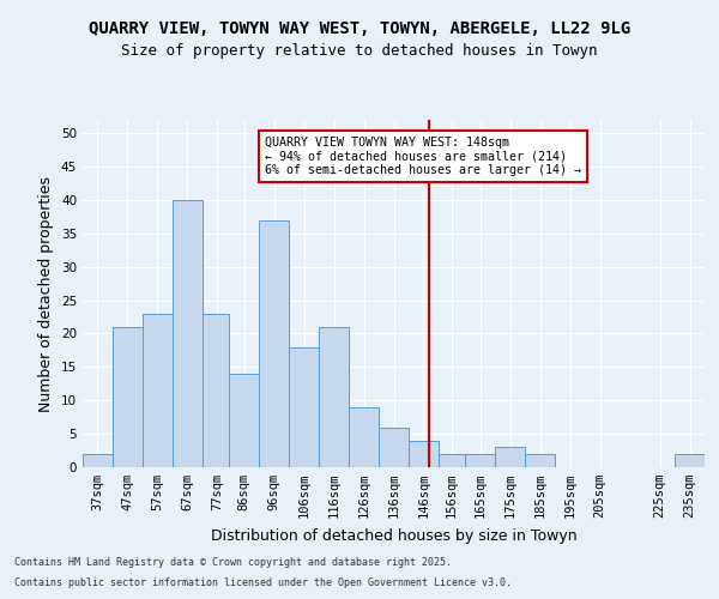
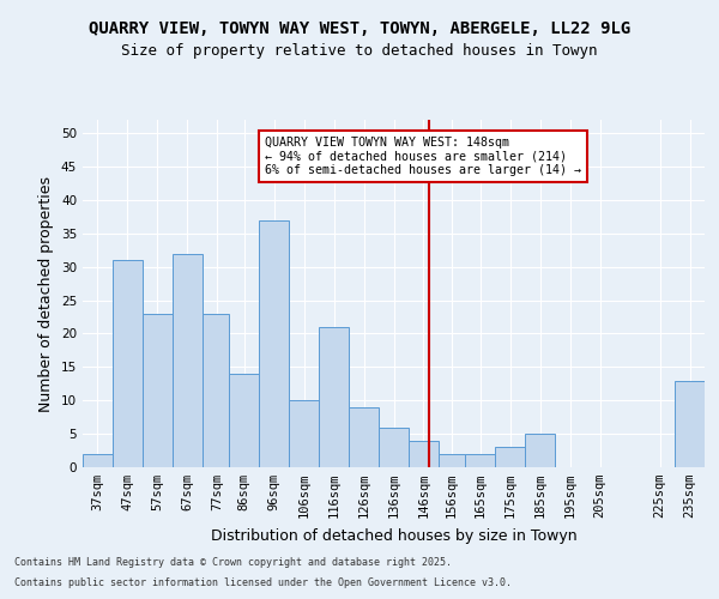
47sqm: 21 -> 31
67sqm: 40 -> 32
106sqm: 18 -> 10
185sqm: 2 -> 5
235sqm: 2 -> 13
